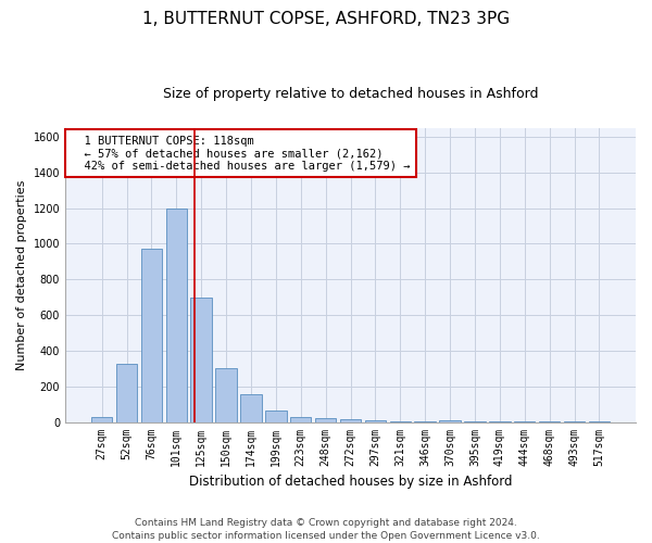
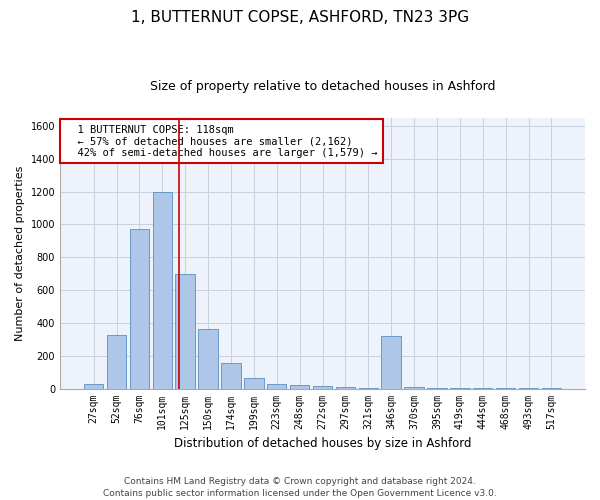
150sqm: 300 -> 360
346sqm: 0 -> 320
